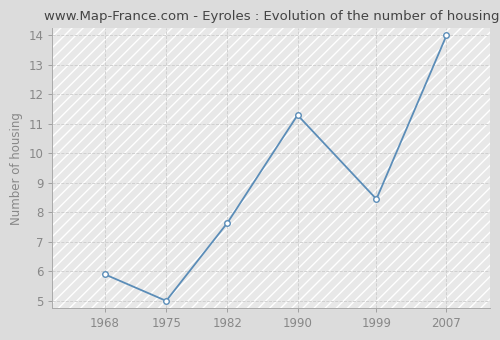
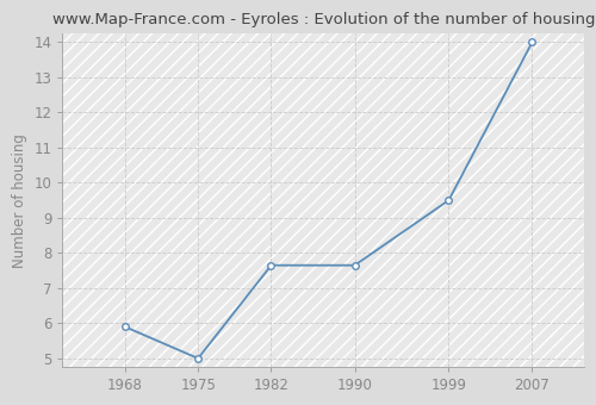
1990: 11.30 -> 7.65
1999: 8.45 -> 9.50
